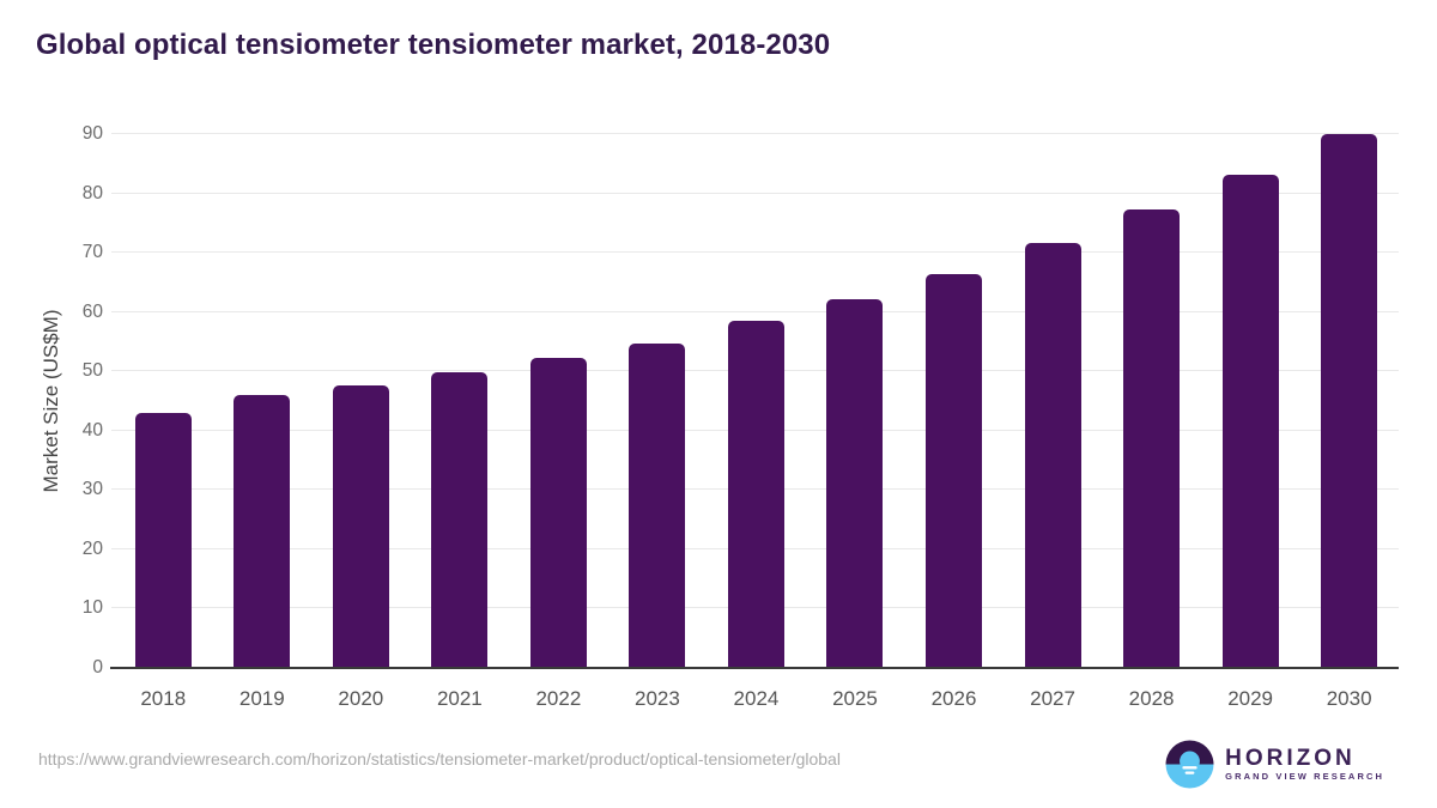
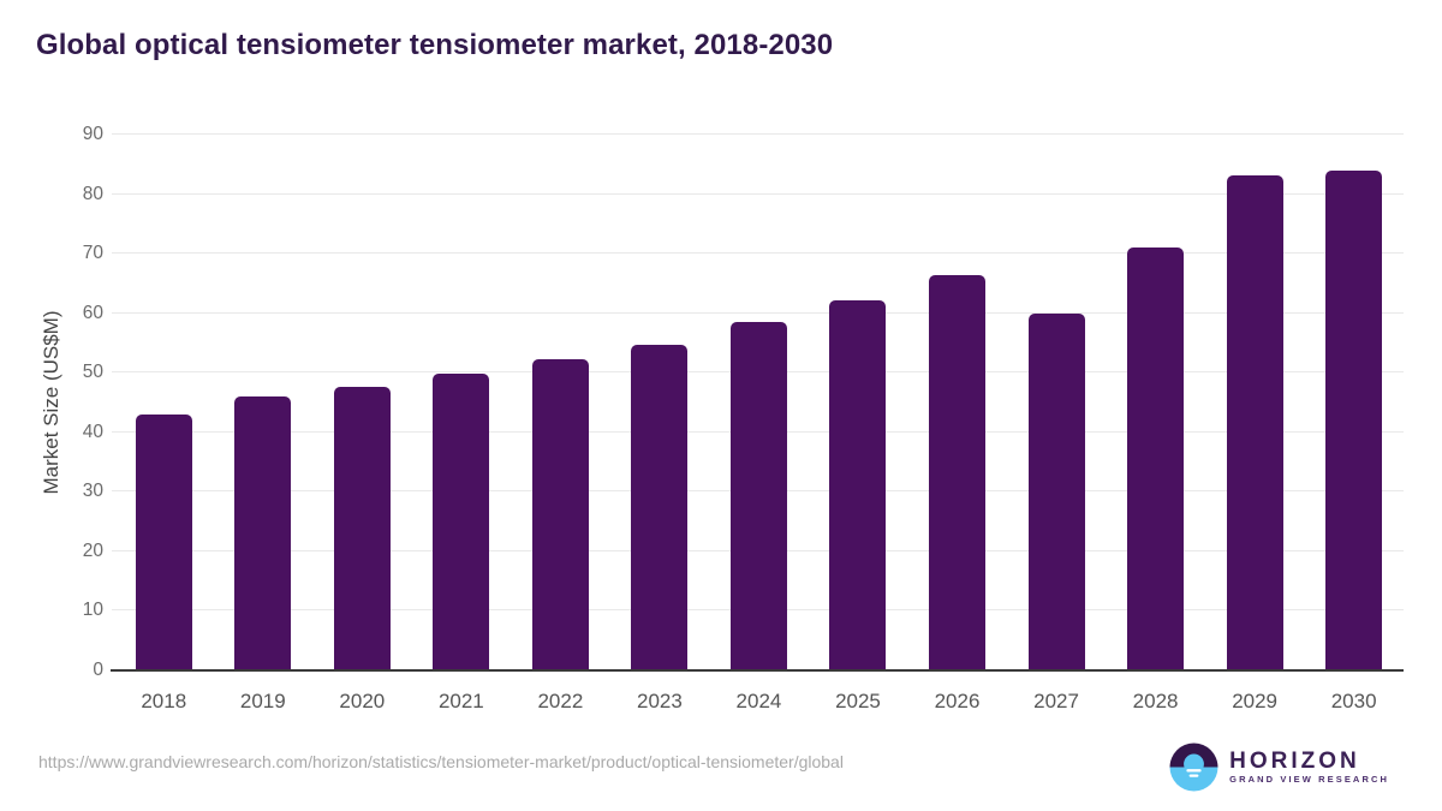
2027: 72 -> 60
2028: 77 -> 71
2030: 90 -> 84
